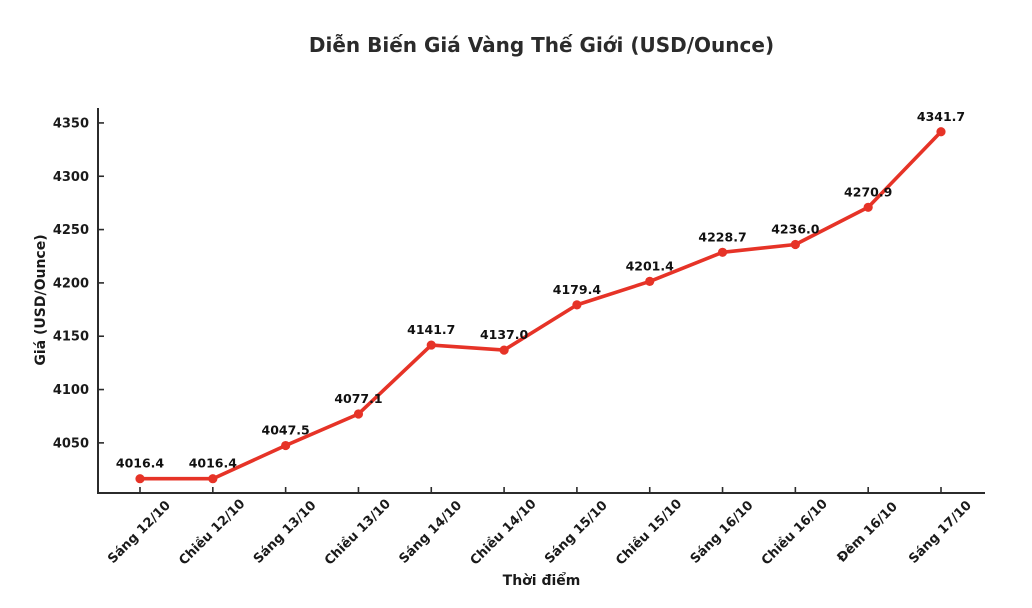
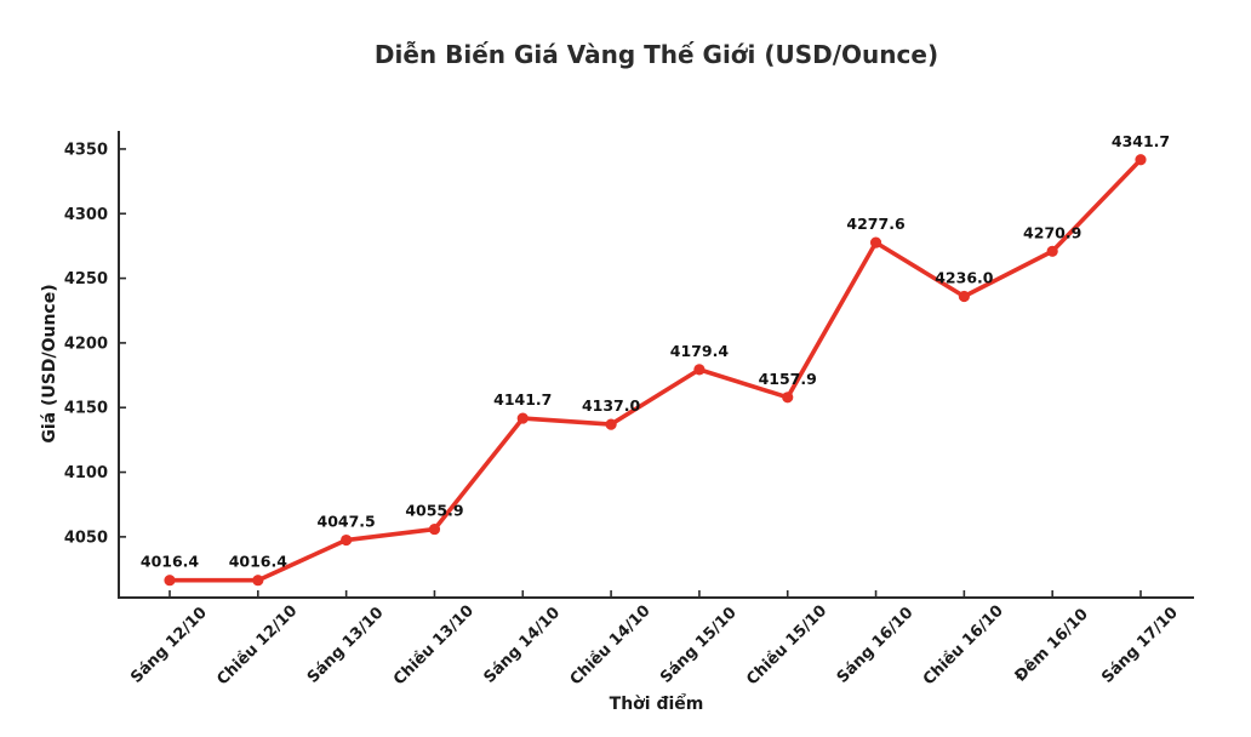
Chiều 13/10: 4077.1 -> 4055.9
Chiều 15/10: 4201.4 -> 4157.9
Sáng 16/10: 4228.7 -> 4277.6
